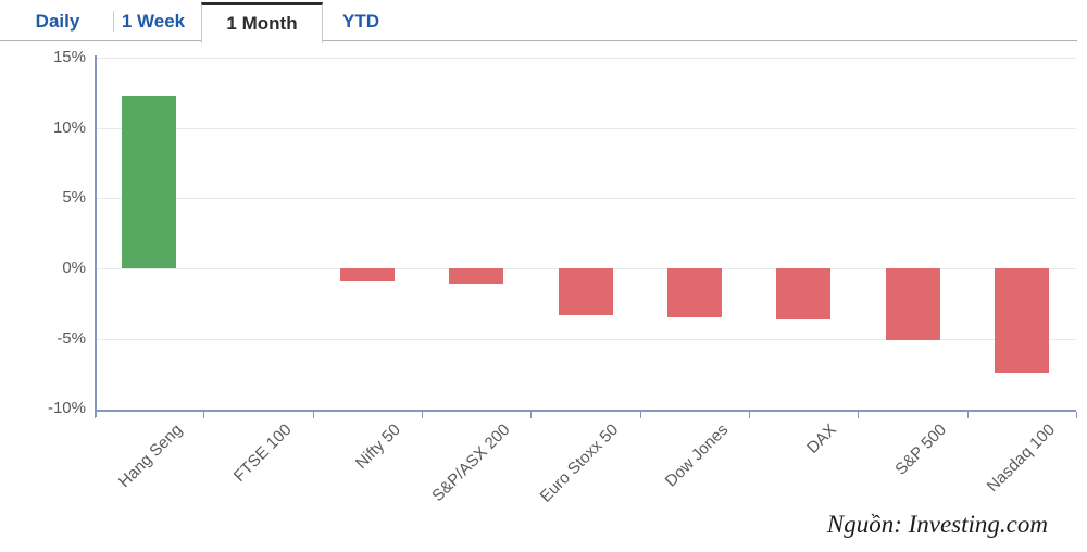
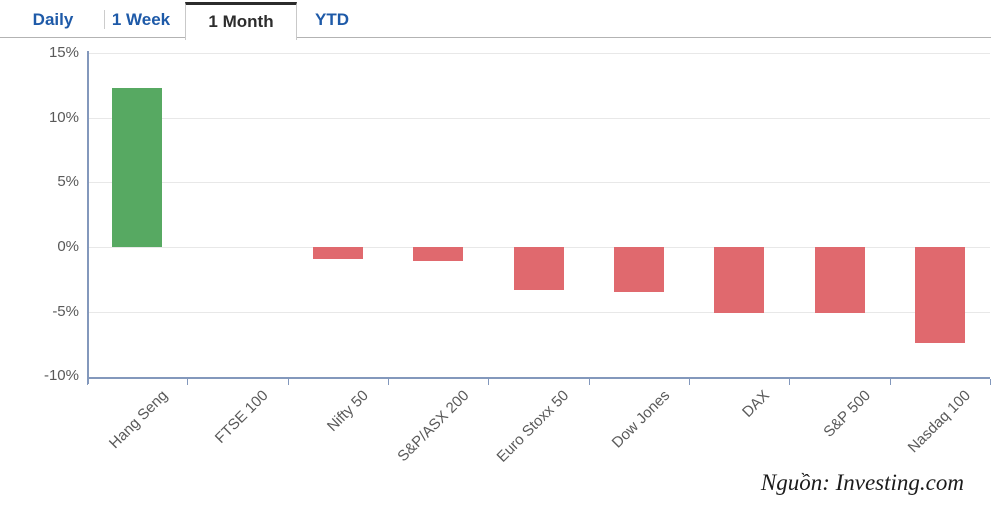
DAX: -3.6% -> -5.1%
